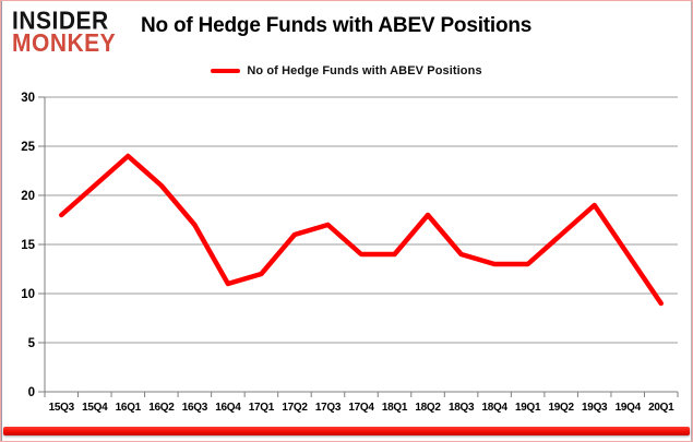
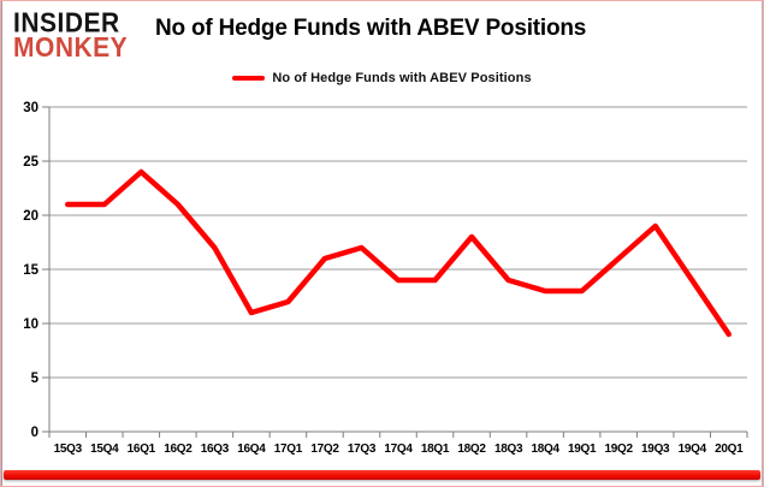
15Q3: 18 -> 21
